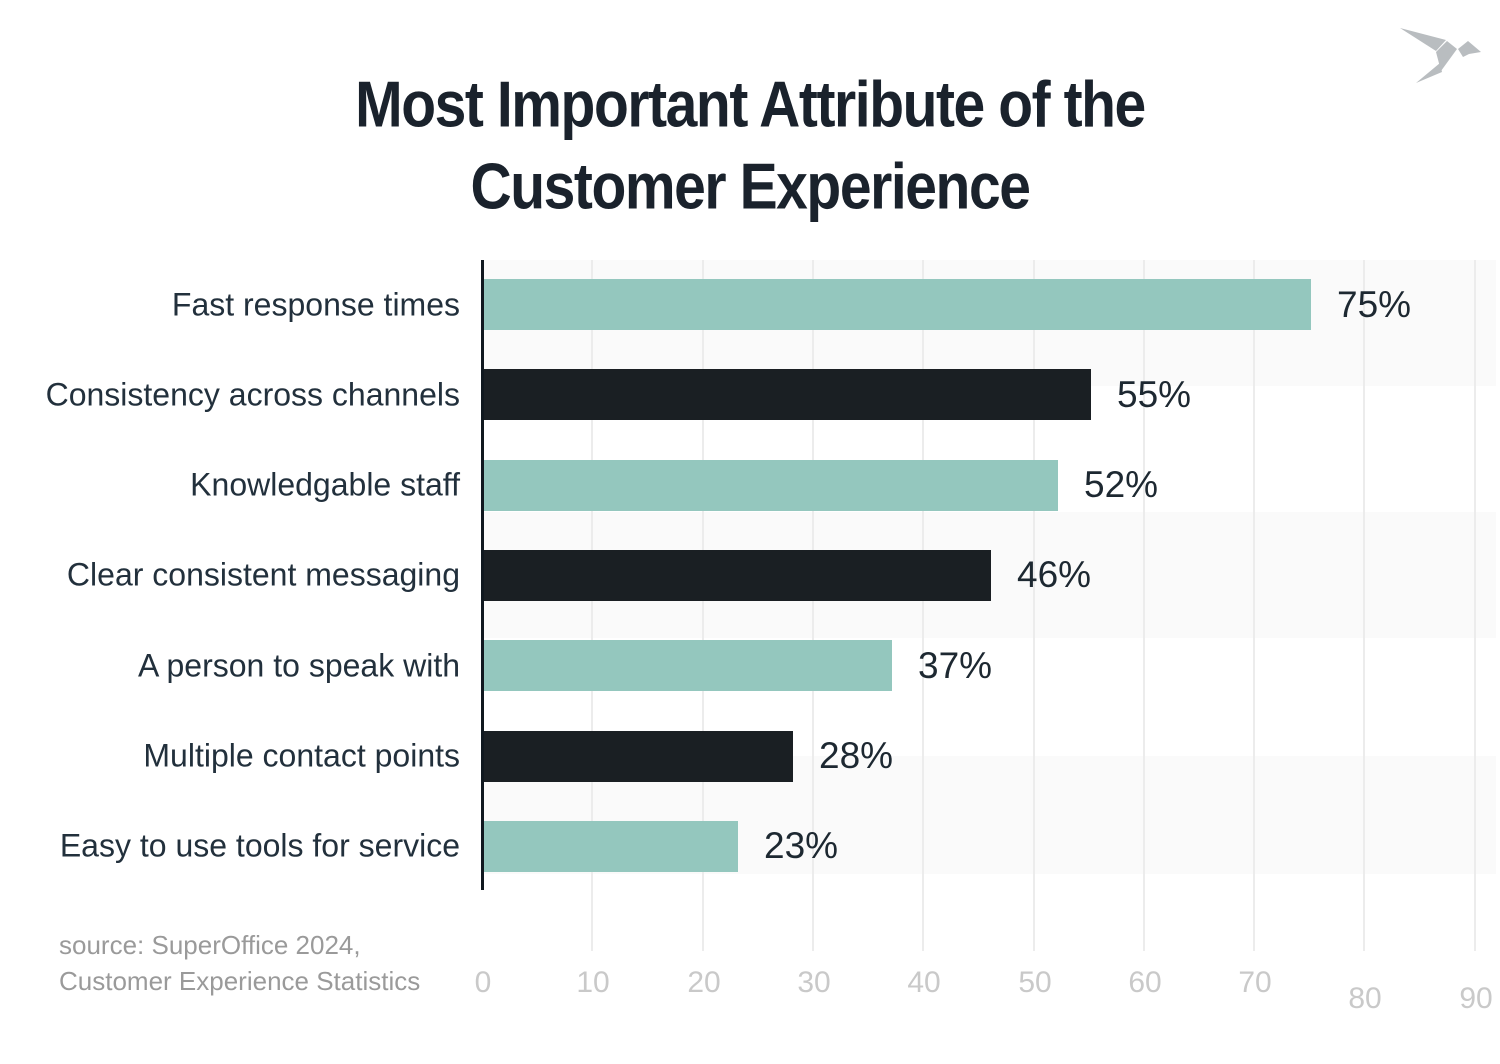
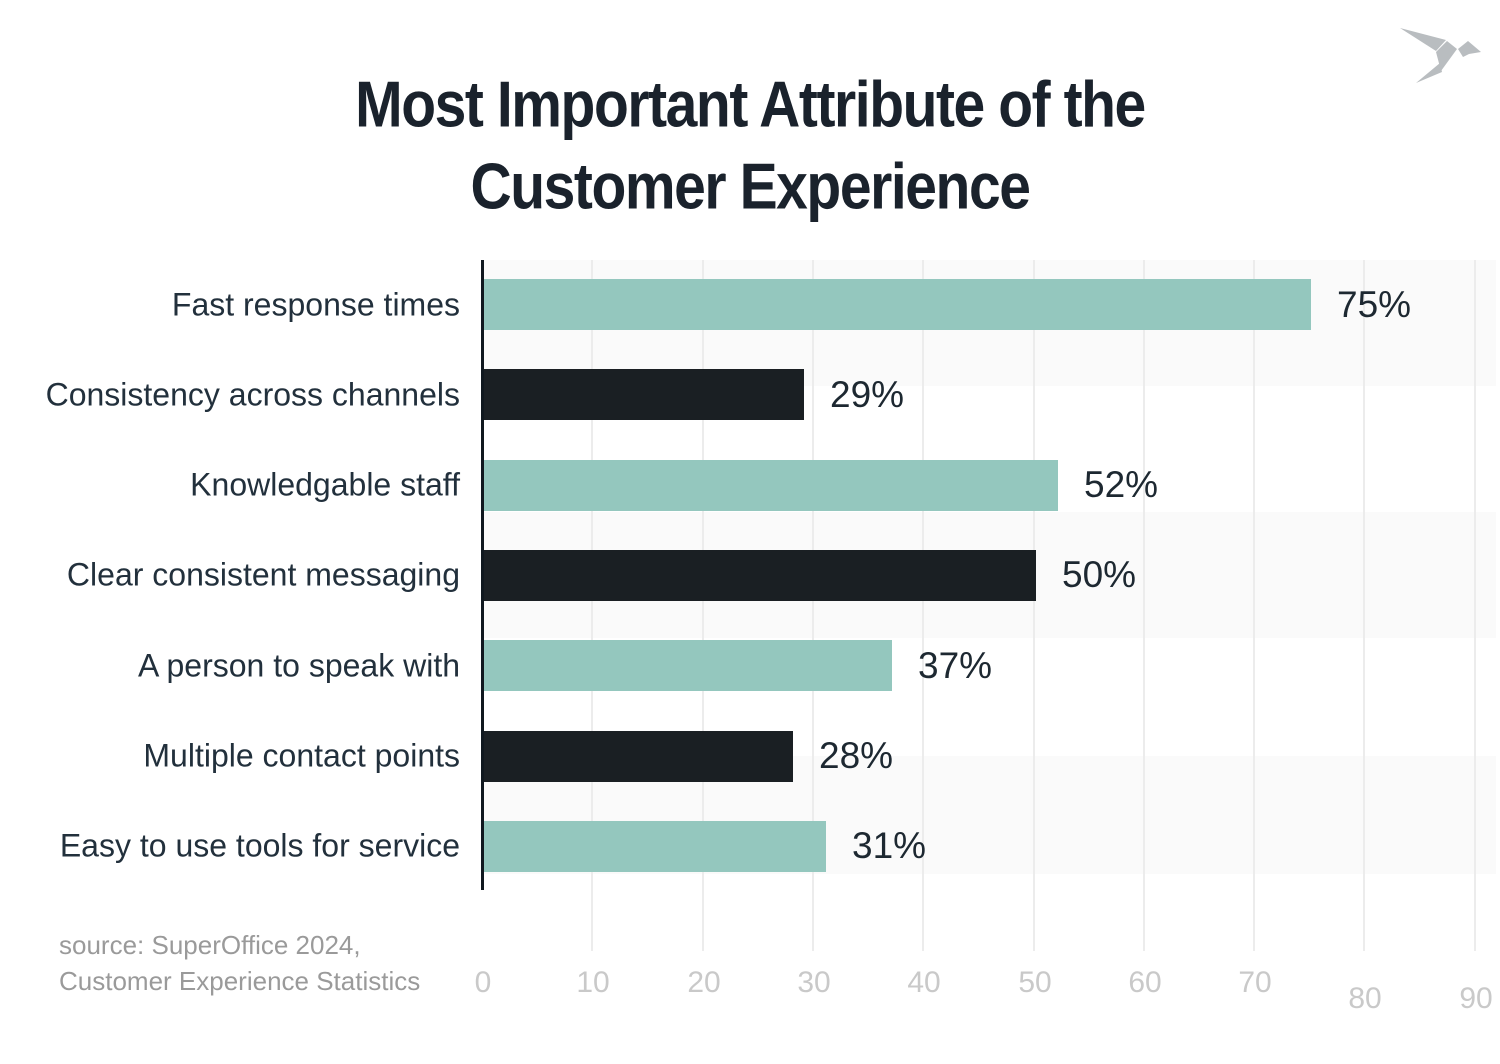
Consistency across channels: 55% -> 29%
Clear consistent messaging: 46% -> 50%
Easy to use tools for service: 23% -> 31%
